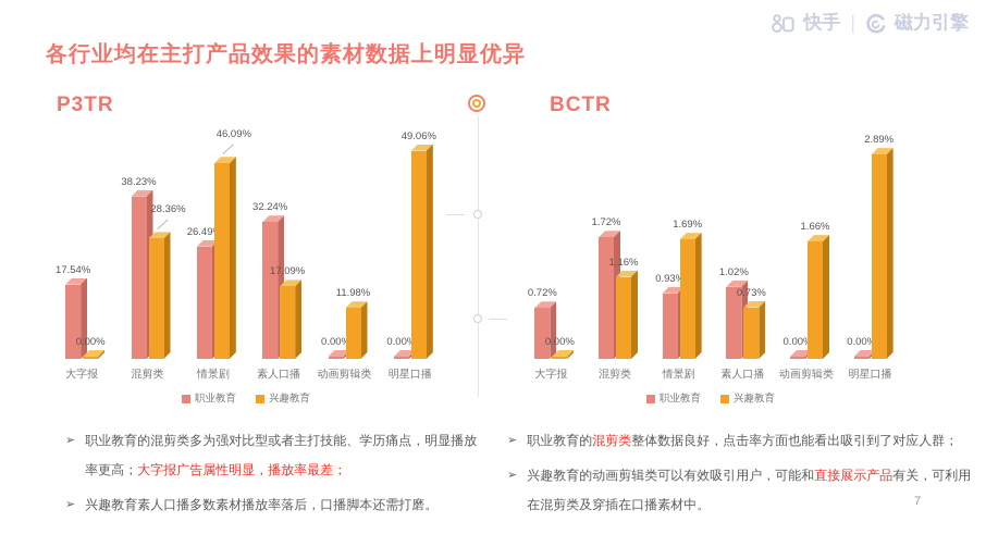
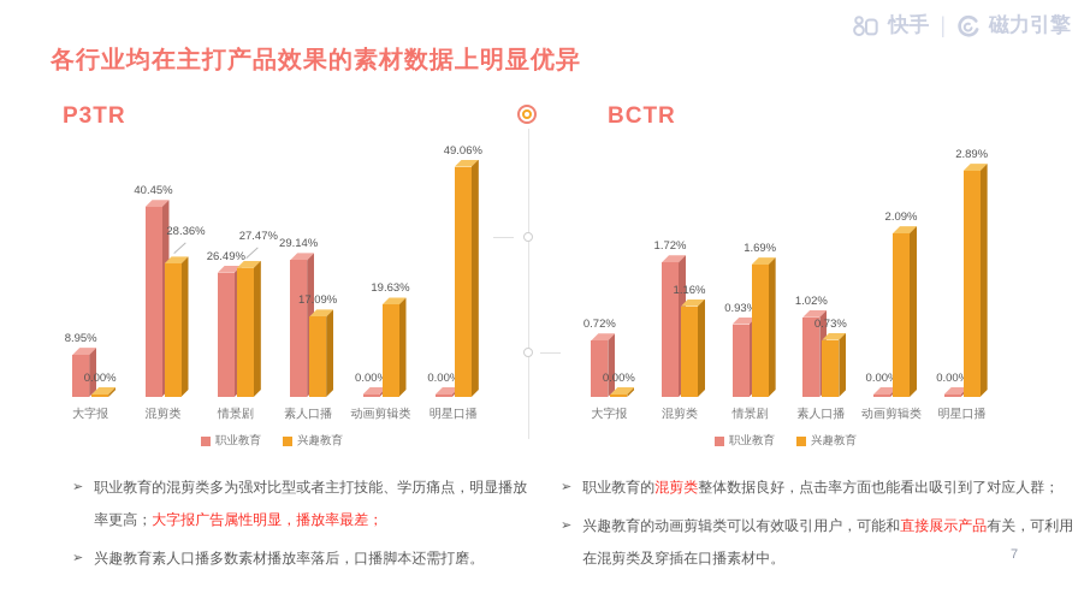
P3TR/职业教育/大字报: 17.54% -> 8.95%
P3TR/职业教育/混剪类: 38.23% -> 40.45%
P3TR/兴趣教育/情景剧: 46.09% -> 27.47%
P3TR/职业教育/素人口播: 32.24% -> 29.14%
P3TR/兴趣教育/动画剪辑类: 11.98% -> 19.63%
BCTR/兴趣教育/动画剪辑类: 1.66% -> 2.09%
